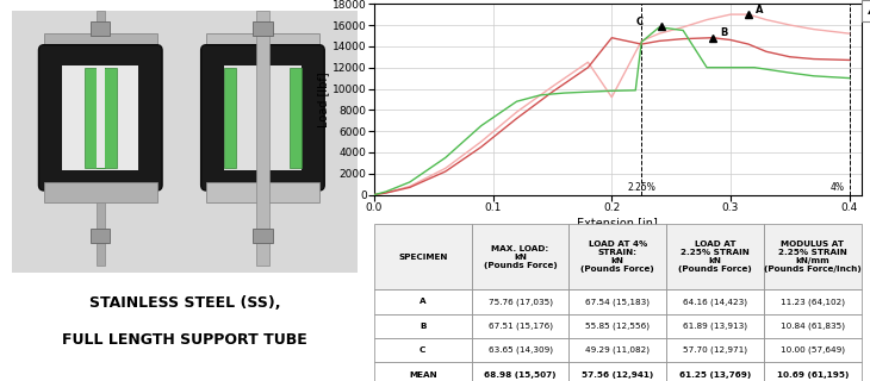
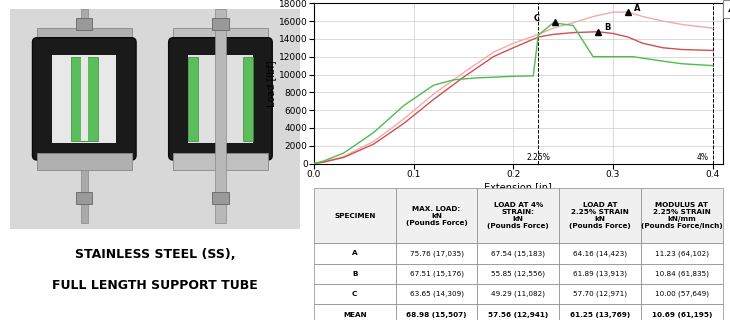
A/0.2: 9200 -> 13500
B/0.2: 14800 -> 13000
